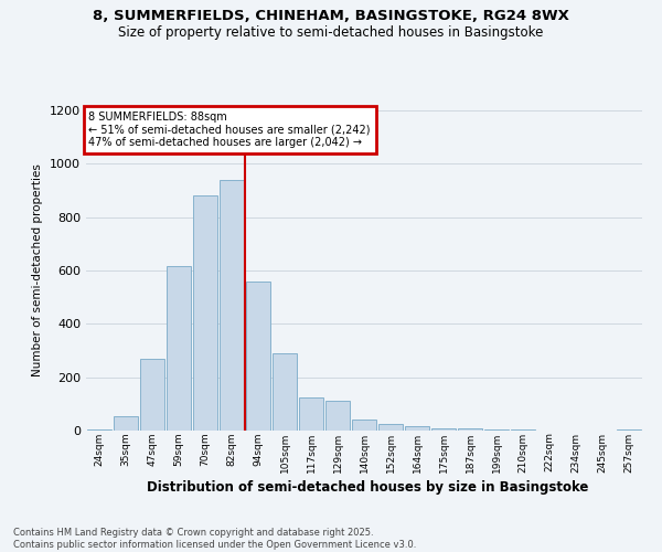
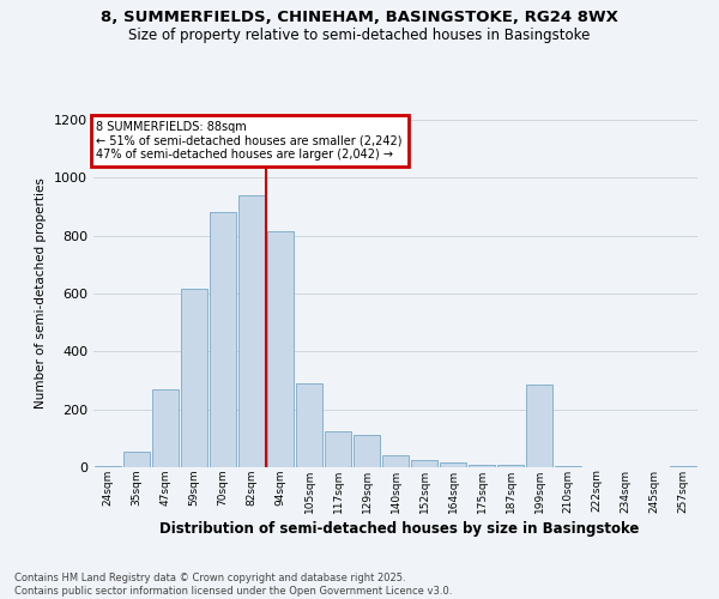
94sqm: 560 -> 815
199sqm: 4 -> 285
